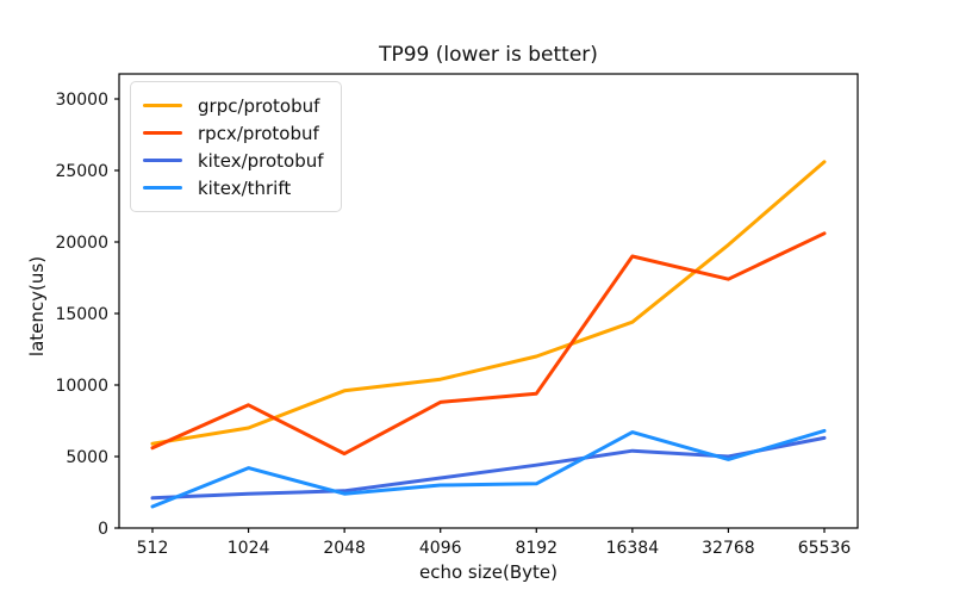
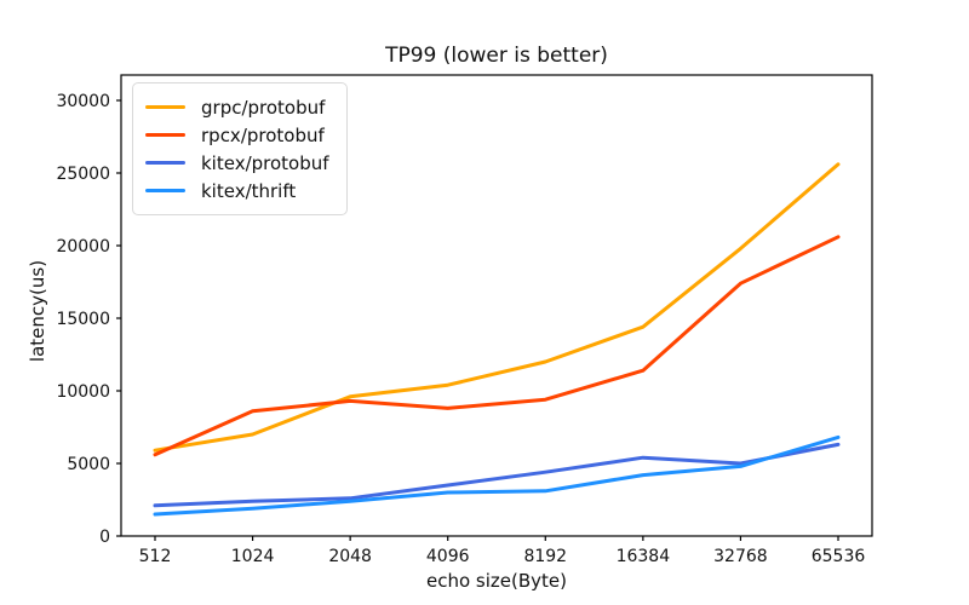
kitex/thrift/1024: 4200 -> 1900
rpcx/protobuf/2048: 5200 -> 9300
rpcx/protobuf/16384: 19000 -> 11400
kitex/thrift/16384: 6700 -> 4200
